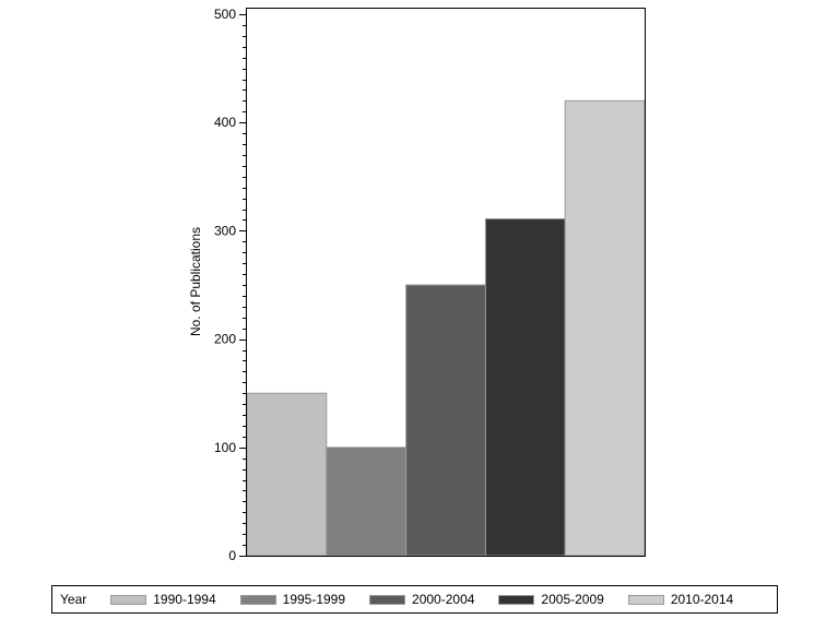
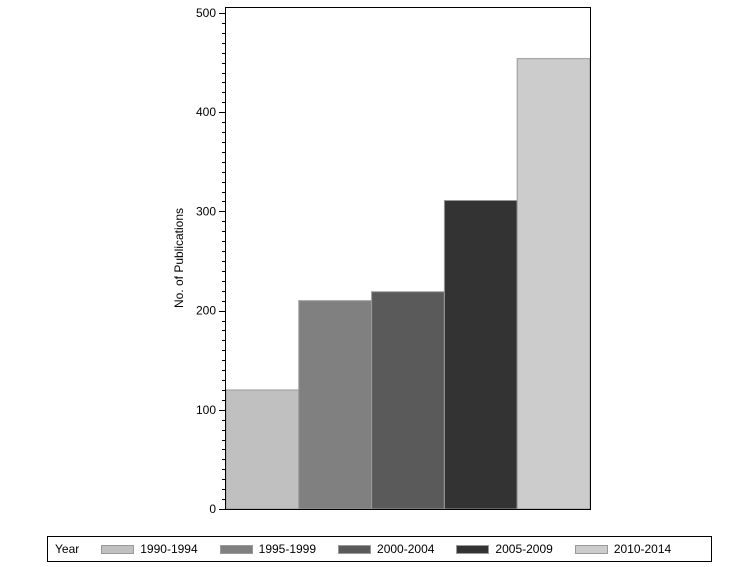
1990-1994: 150 -> 120
1995-1999: 100 -> 210
2000-2004: 250 -> 220
2010-2014: 420 -> 450
